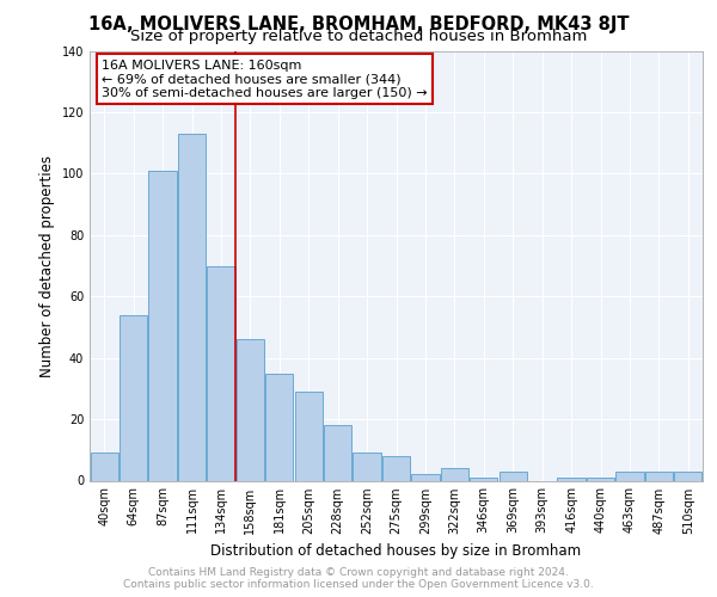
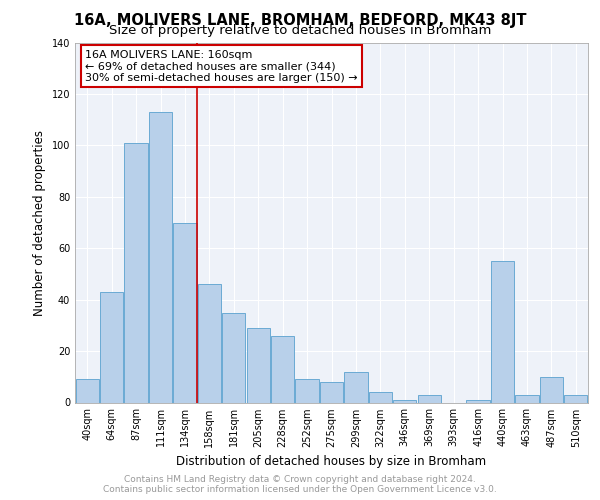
64sqm: 54 -> 43
228sqm: 18 -> 26
299sqm: 2 -> 12
440sqm: 1 -> 55
487sqm: 3 -> 10
